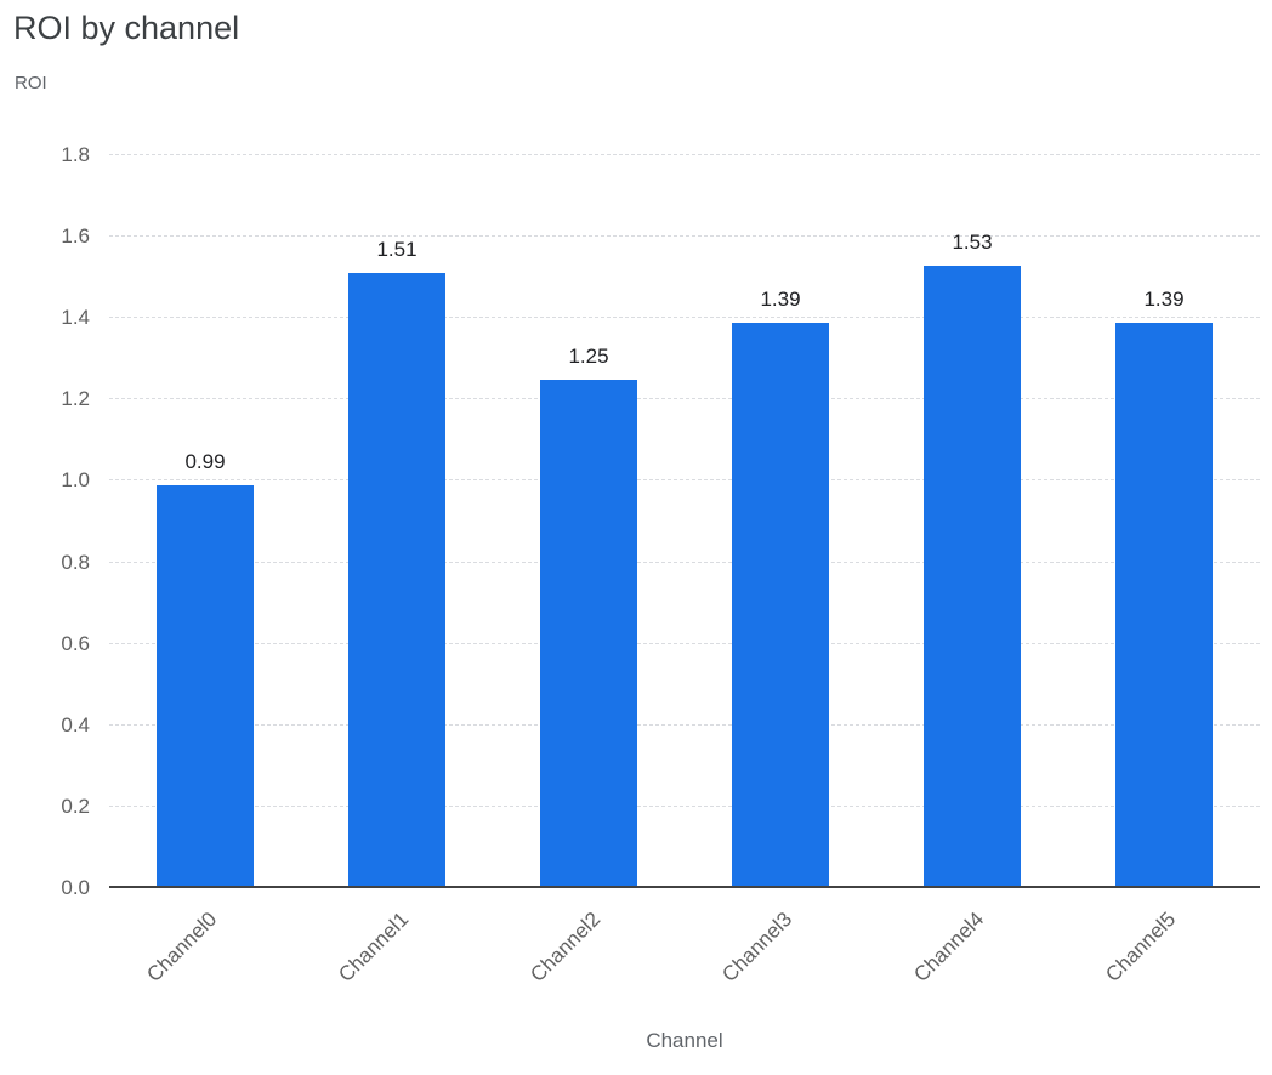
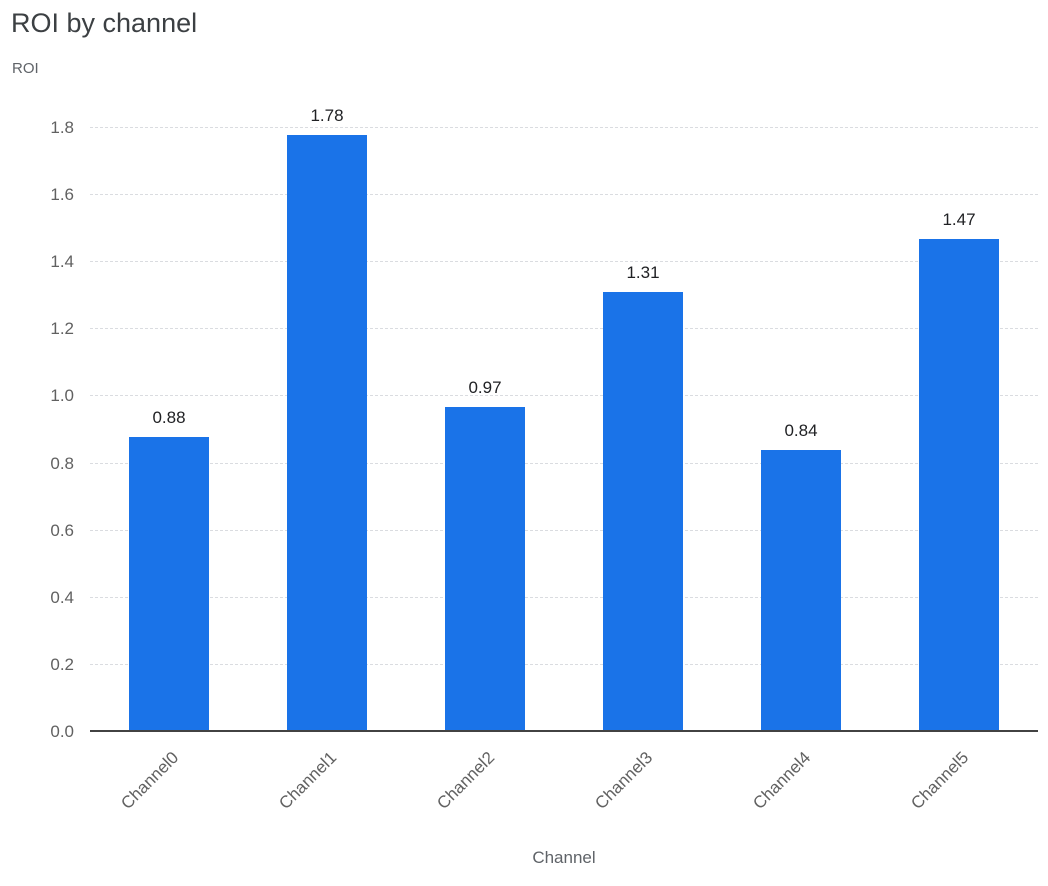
Channel0: 0.99 -> 0.88
Channel1: 1.51 -> 1.78
Channel2: 1.25 -> 0.97
Channel3: 1.39 -> 1.31
Channel4: 1.53 -> 0.84
Channel5: 1.39 -> 1.47
